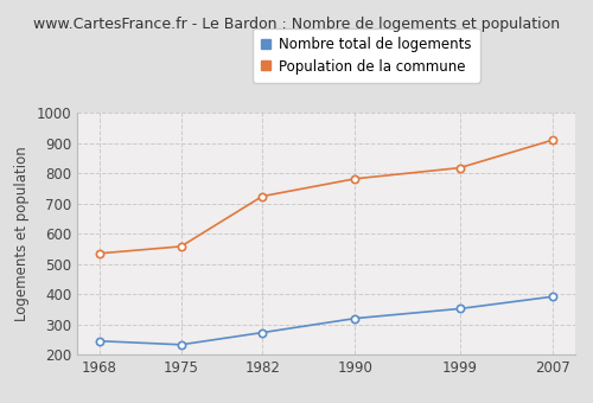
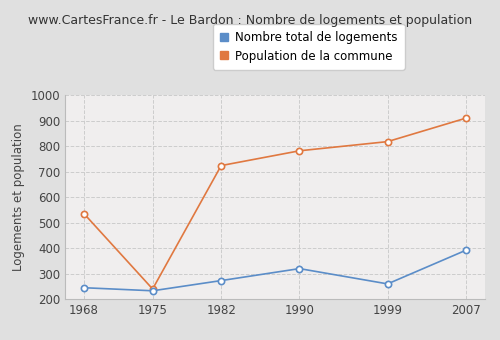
Population de la commune/1975: 558 -> 240
Nombre total de logements/1999: 352 -> 260
